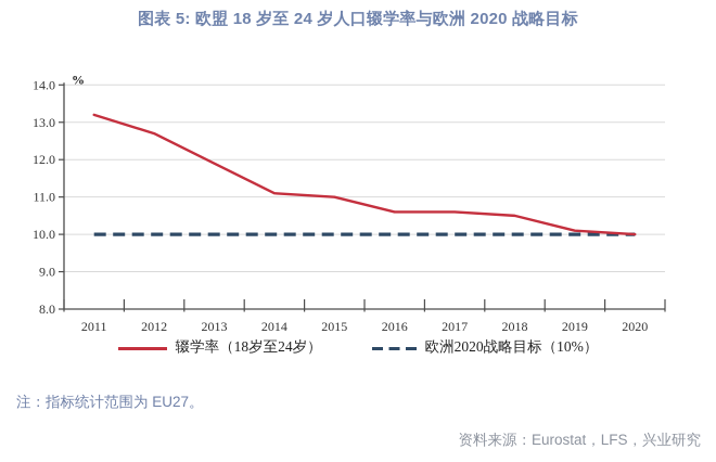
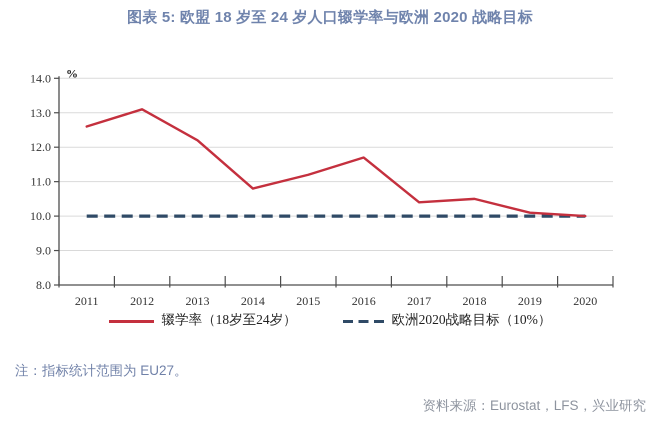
辍学率（18岁至24岁）/2011: 13.2 -> 12.6
辍学率（18岁至24岁）/2012: 12.7 -> 13.1
辍学率（18岁至24岁）/2013: 11.9 -> 12.2
辍学率（18岁至24岁）/2014: 11.1 -> 10.8
辍学率（18岁至24岁）/2015: 11.0 -> 11.2
辍学率（18岁至24岁）/2016: 10.6 -> 11.7
辍学率（18岁至24岁）/2017: 10.6 -> 10.4
